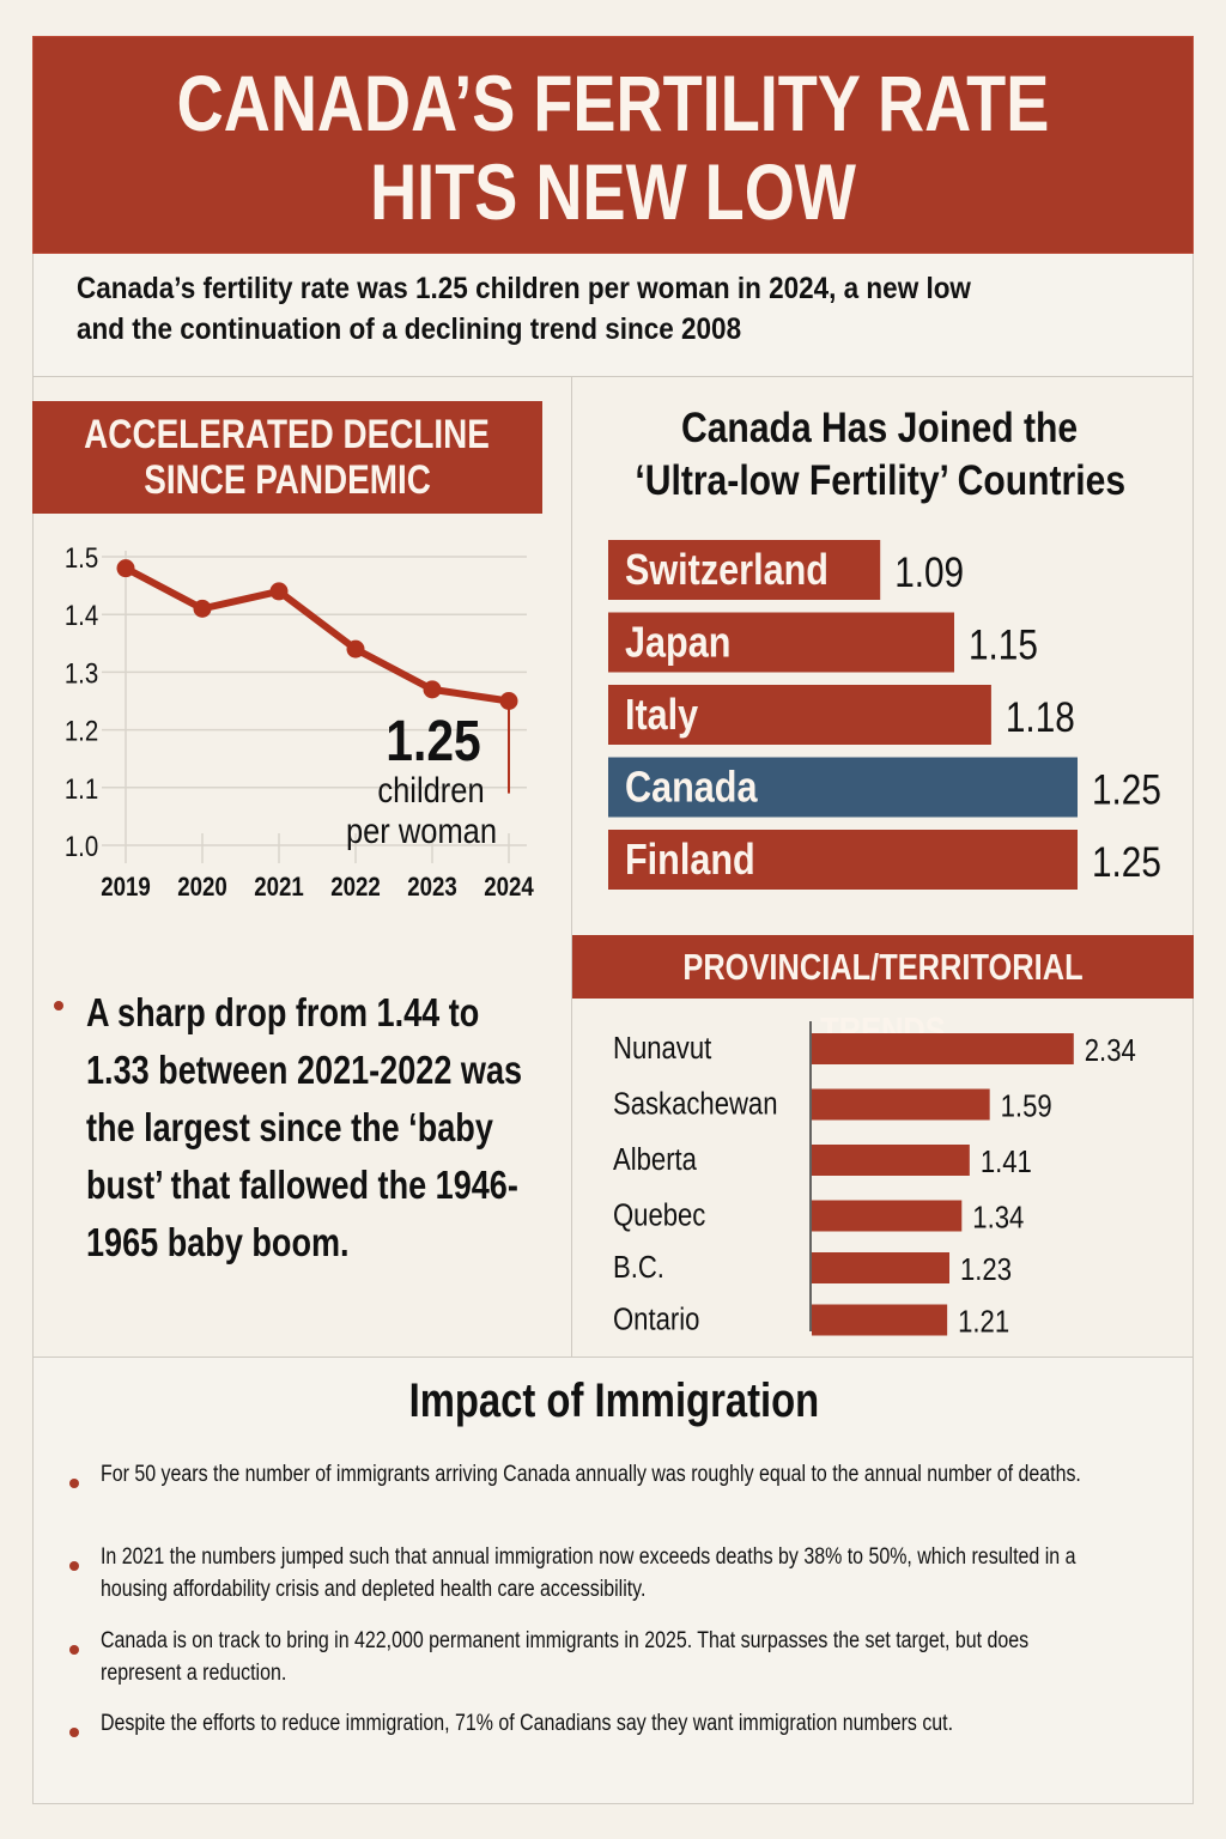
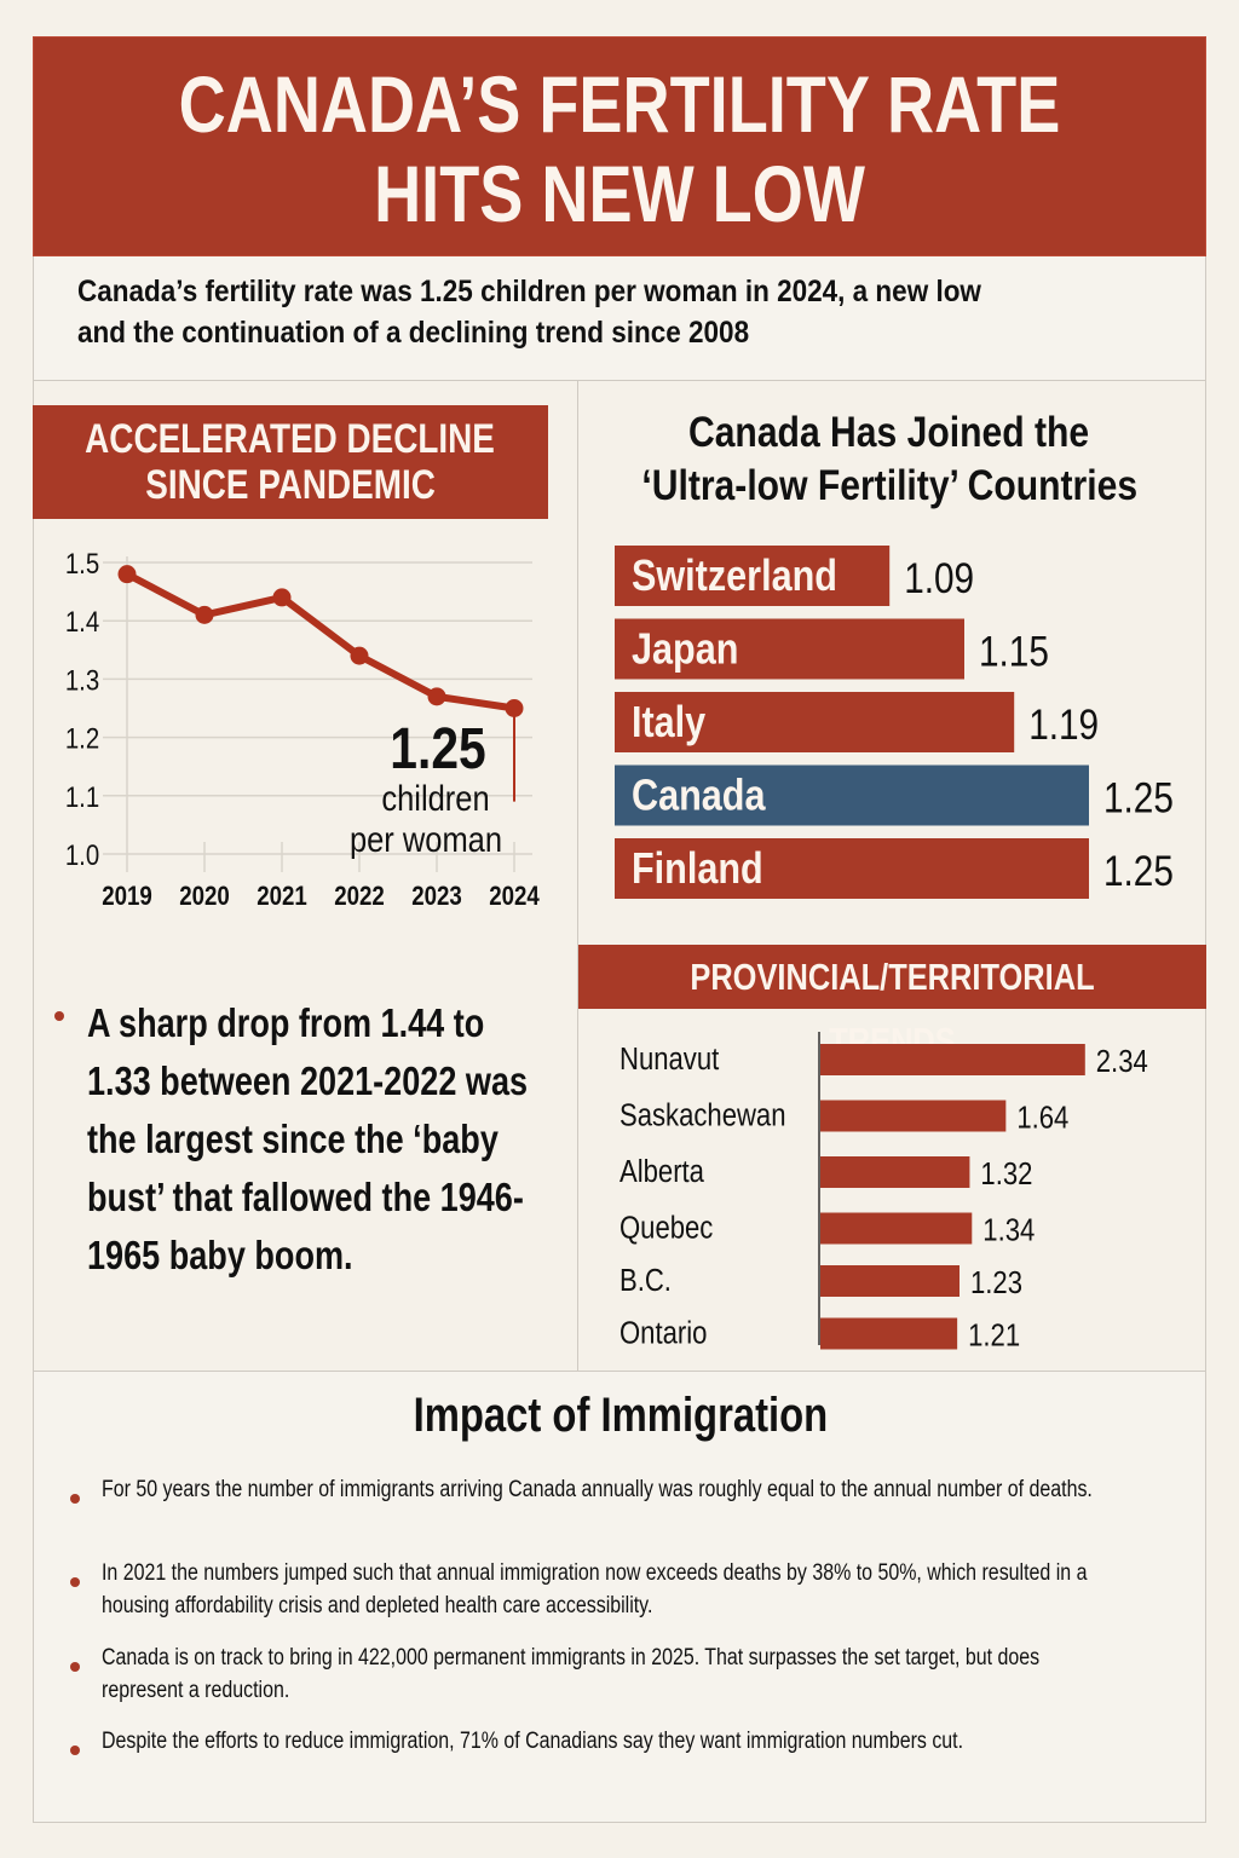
Canada Has Joined the ‘Ultra-low Fertility’ Countries/Italy: 1.18 -> 1.19
PROVINCIAL/TERRITORIAL TRENDS/Saskachewan: 1.59 -> 1.64
PROVINCIAL/TERRITORIAL TRENDS/Alberta: 1.41 -> 1.32
